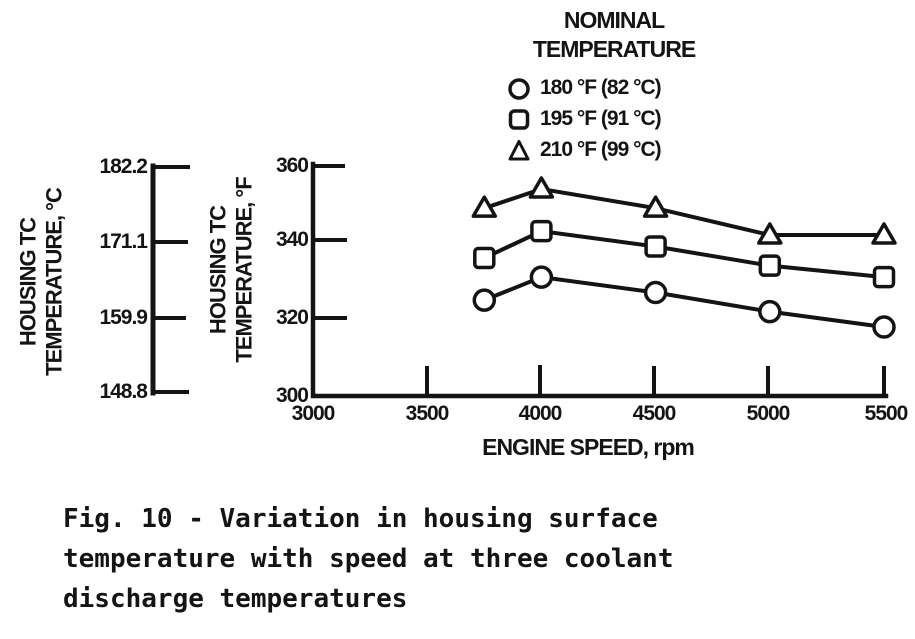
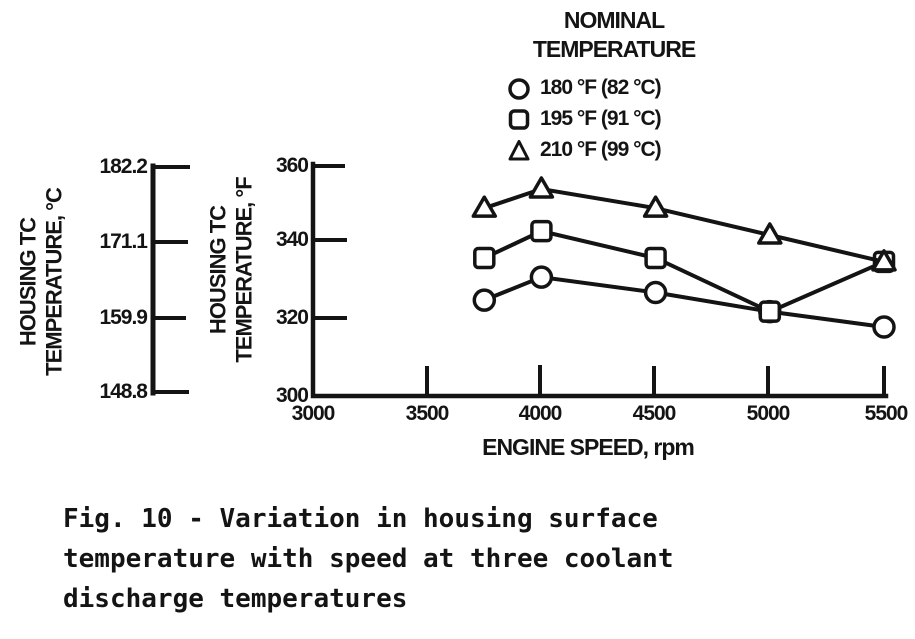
195 °F (91 °C)/4500: 339 -> 336
195 °F (91 °C)/5000: 334 -> 322
195 °F (91 °C)/5500: 331 -> 335
210 °F (99 °C)/5500: 342 -> 335
